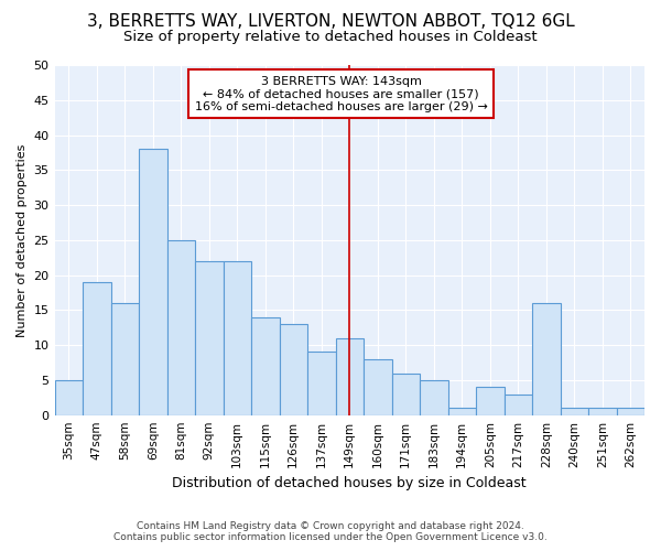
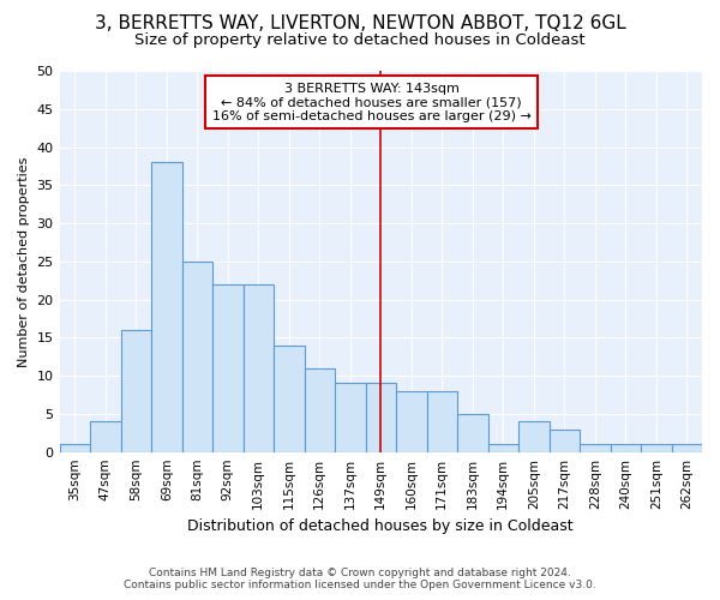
35sqm: 5 -> 1
47sqm: 19 -> 4
126sqm: 13 -> 11
149sqm: 11 -> 9
171sqm: 6 -> 8
228sqm: 16 -> 1
